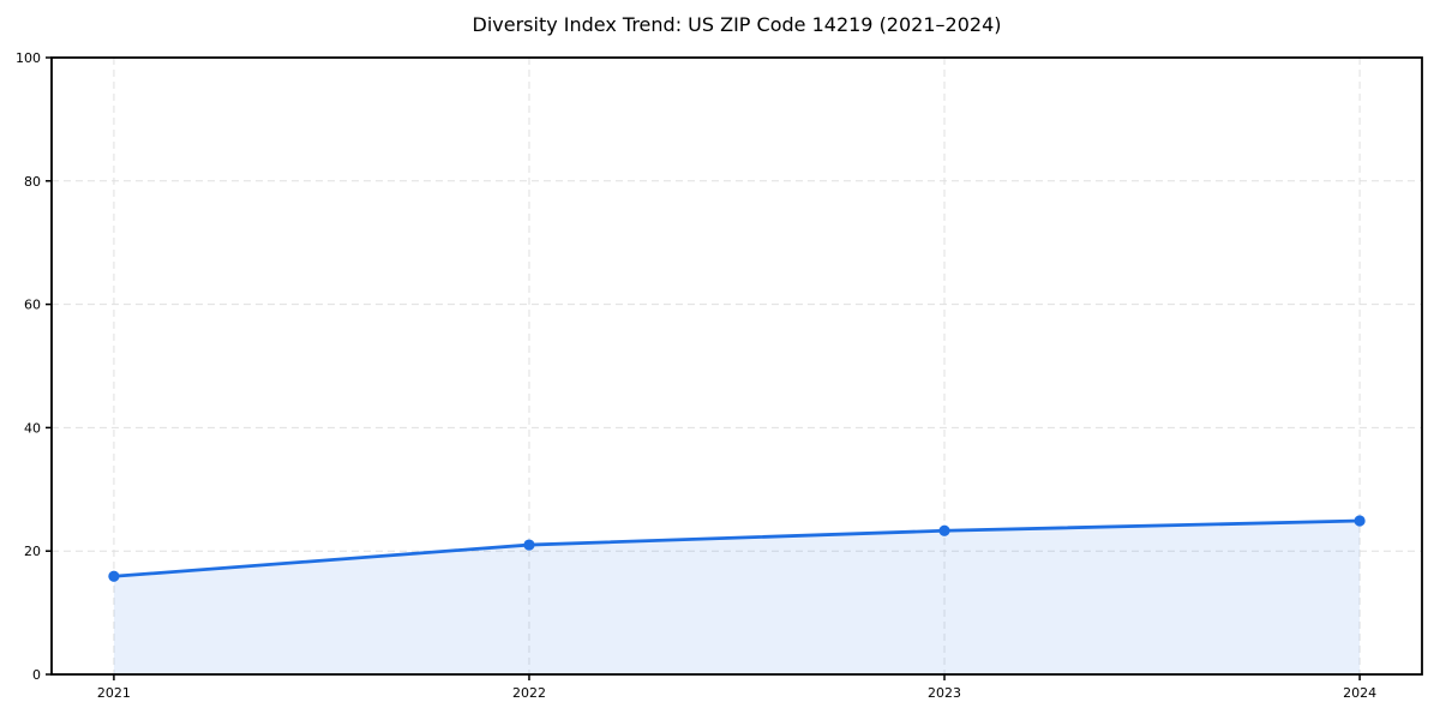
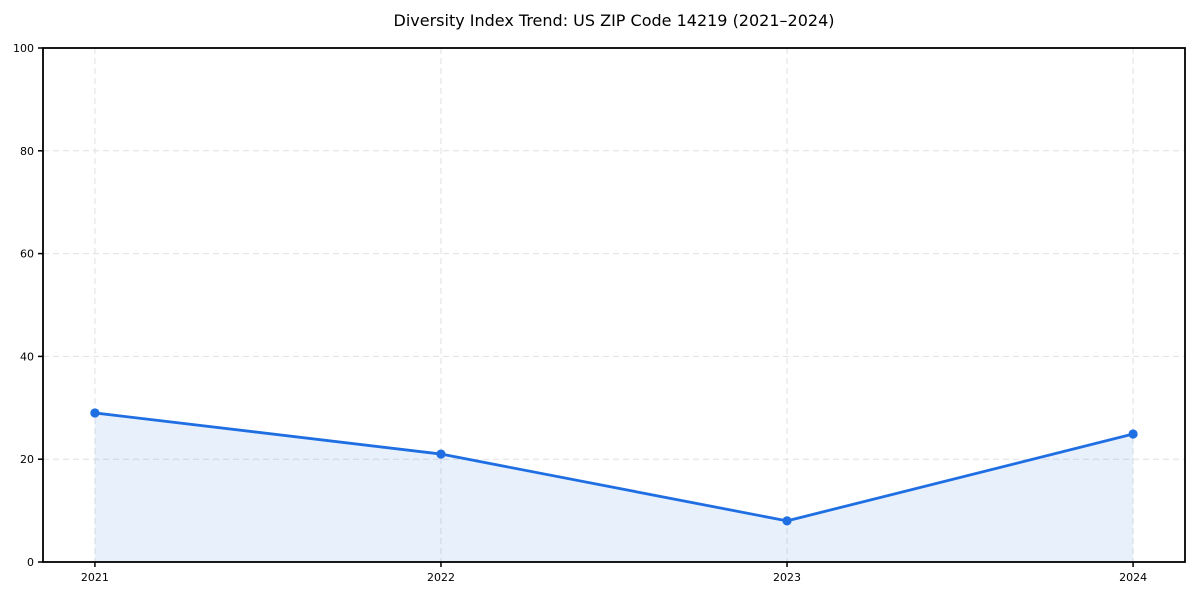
2021: 16 -> 29
2023: 23 -> 8
